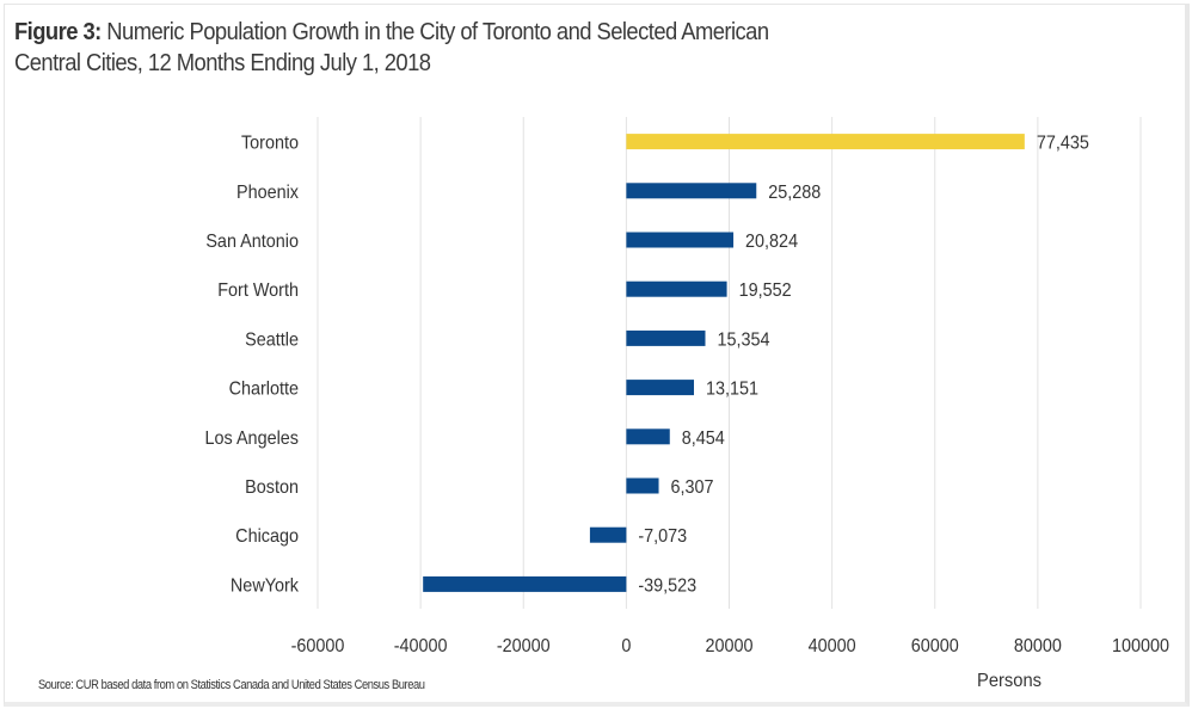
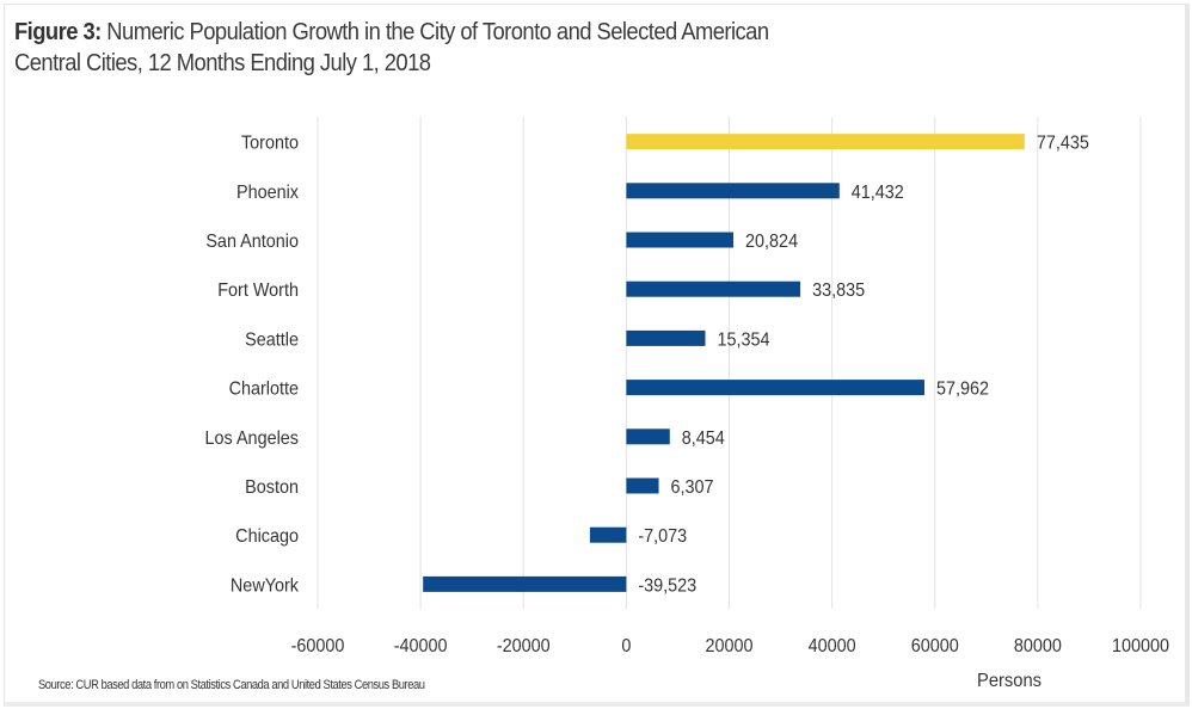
Phoenix: 25,288 -> 41,432
Fort Worth: 19,552 -> 33,835
Charlotte: 13,151 -> 57,962
